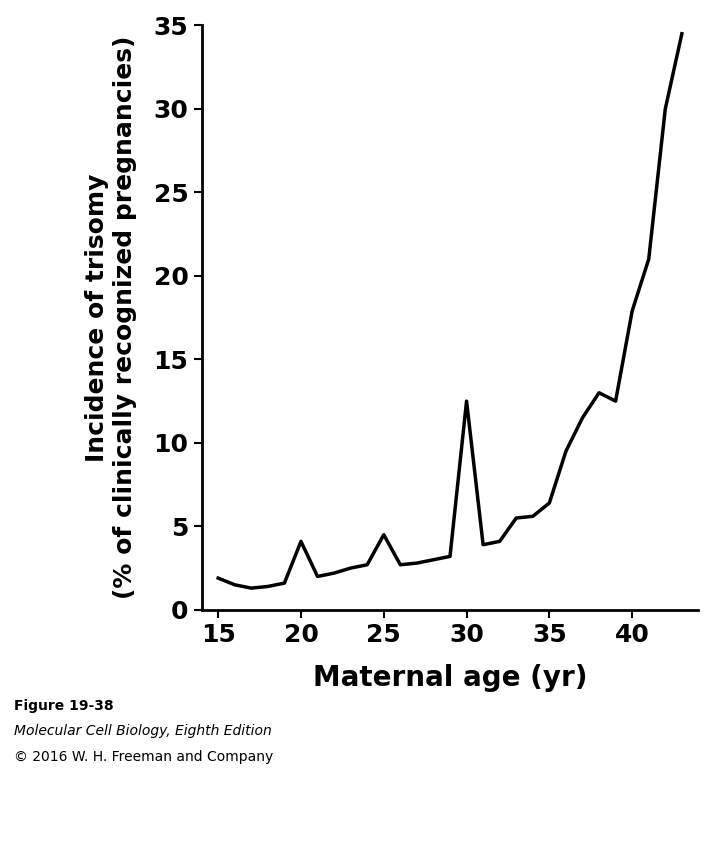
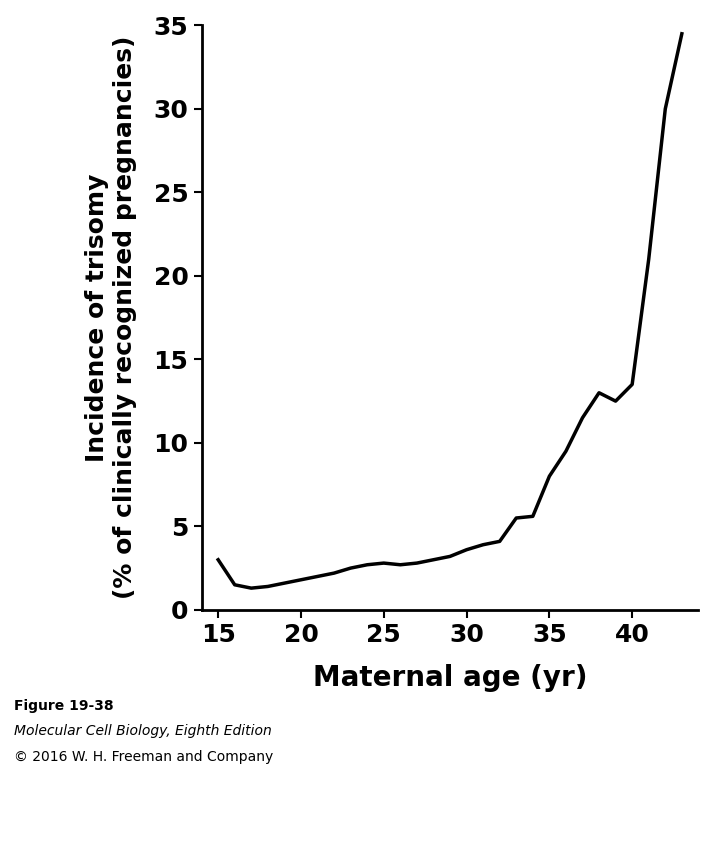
15: 1.9 -> 3.0
20: 4.1 -> 1.8
25: 4.5 -> 2.8
30: 12.5 -> 3.6
35: 6.4 -> 8.0
40: 17.9 -> 13.5
